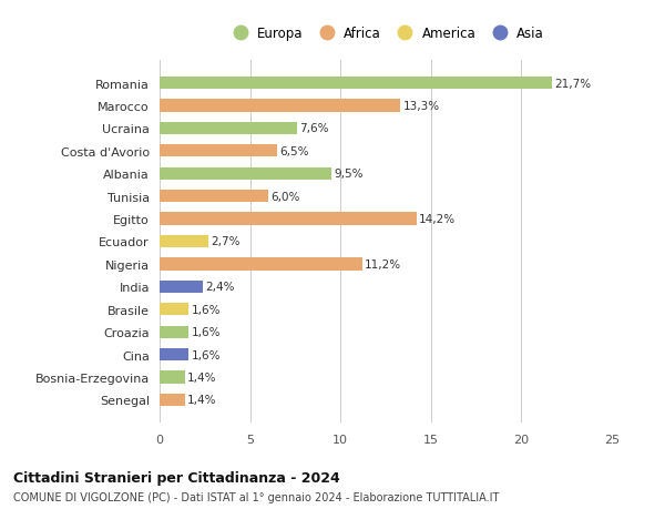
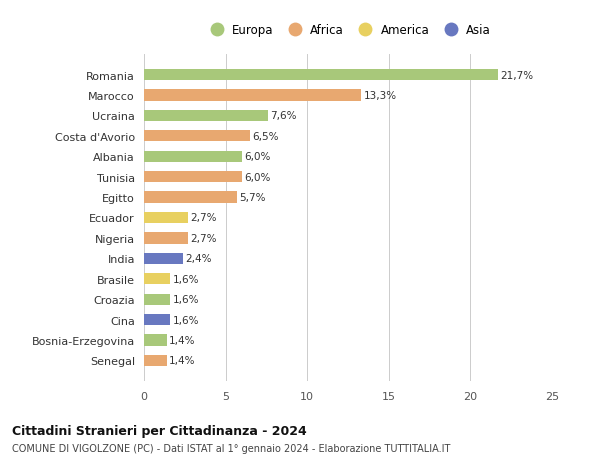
Albania: 9,5% -> 6,0%
Egitto: 14,2% -> 5,7%
Nigeria: 11,2% -> 2,7%
